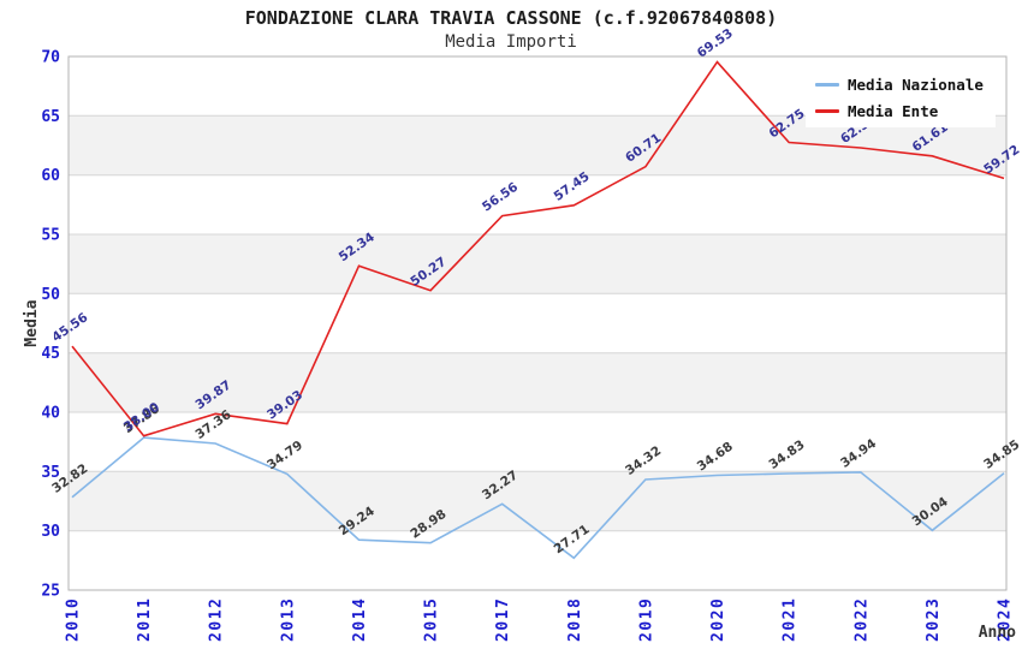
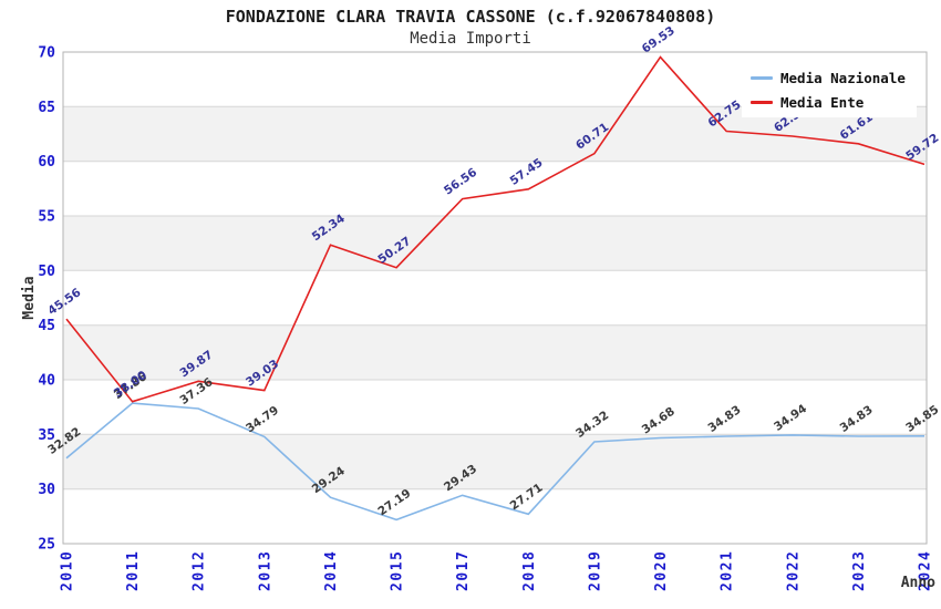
Media Nazionale/2015: 28.98 -> 27.19
Media Nazionale/2017: 32.27 -> 29.43
Media Nazionale/2023: 30.04 -> 34.83
